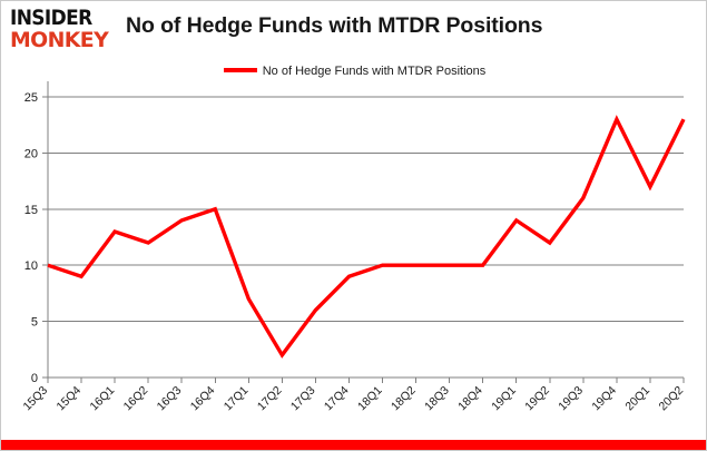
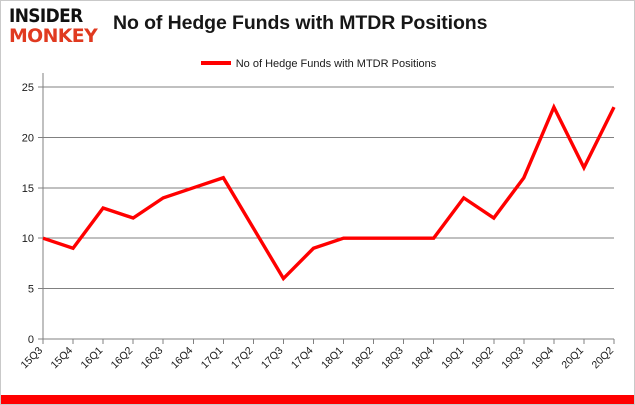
17Q1: 7 -> 16
17Q2: 2 -> 11
